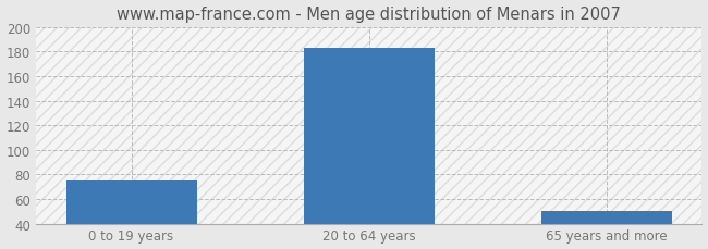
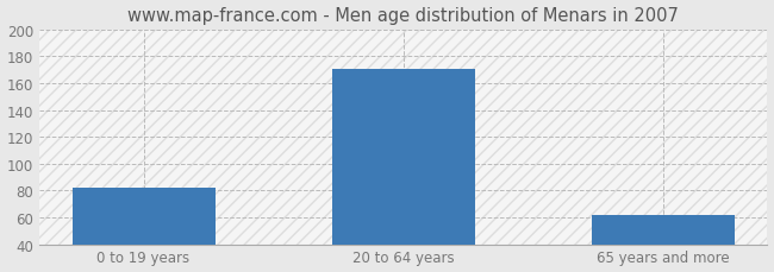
0 to 19 years: 75 -> 82
20 to 64 years: 183 -> 171
65 years and more: 50 -> 62
